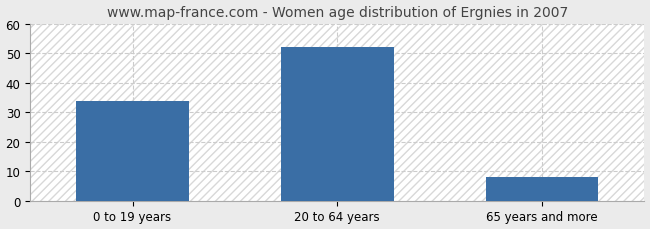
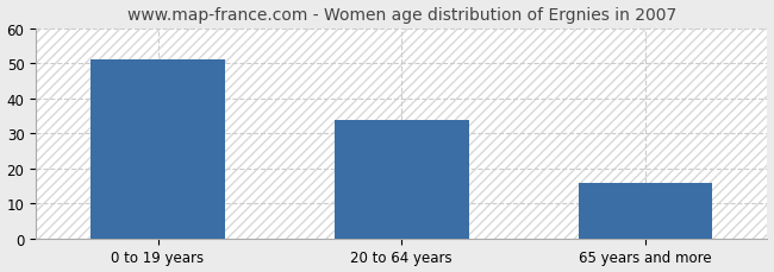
0 to 19 years: 34 -> 51
20 to 64 years: 52 -> 34
65 years and more: 8 -> 16
